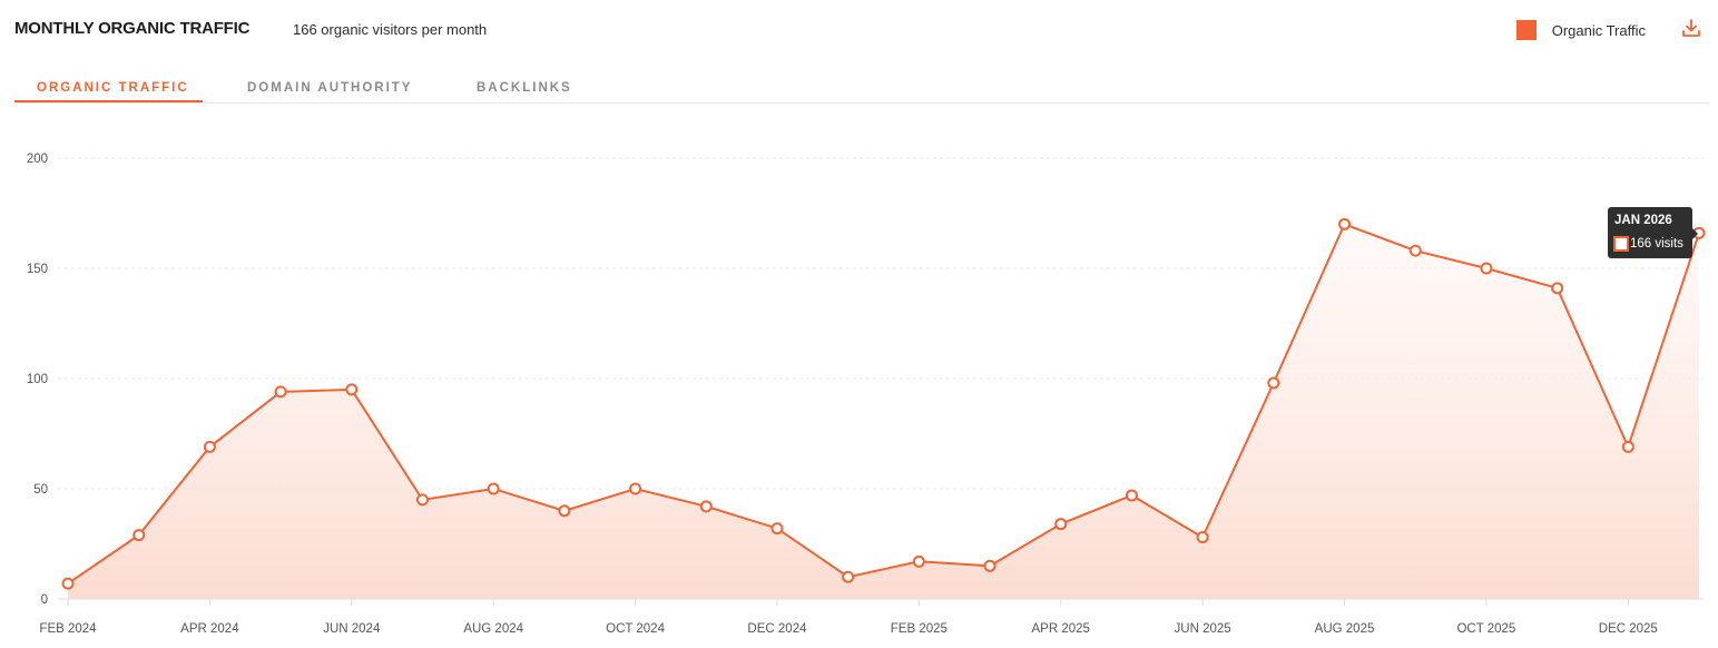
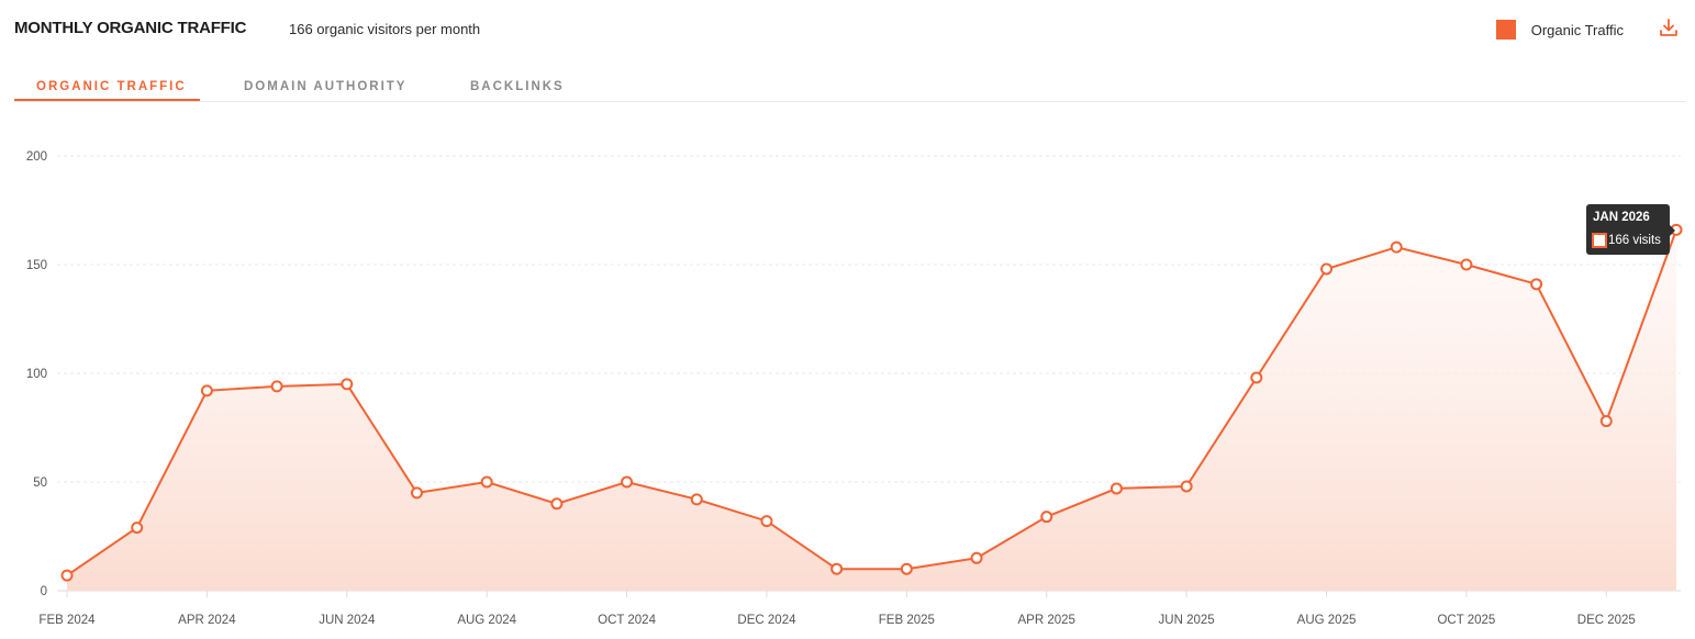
APR 2024: 69 -> 92
FEB 2025: 17 -> 10
JUN 2025: 28 -> 48
AUG 2025: 170 -> 148
DEC 2025: 69 -> 78
